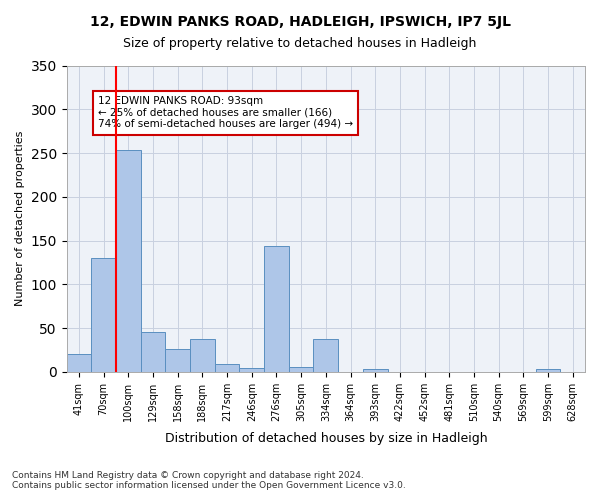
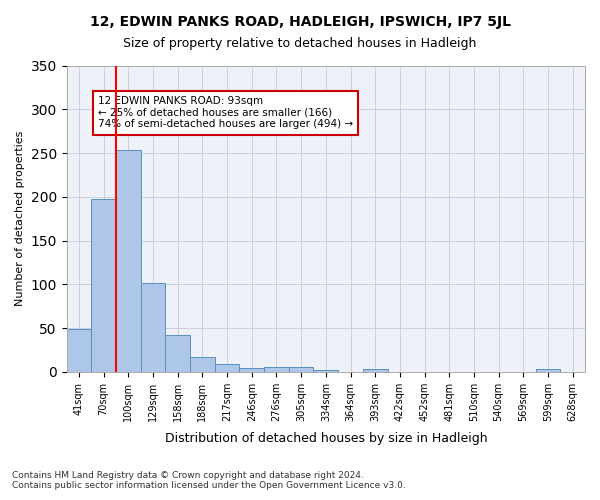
41sqm: 20 -> 49
70sqm: 130 -> 197
129sqm: 46 -> 101
158sqm: 26 -> 42
188sqm: 38 -> 17
276sqm: 144 -> 5
334sqm: 38 -> 2
